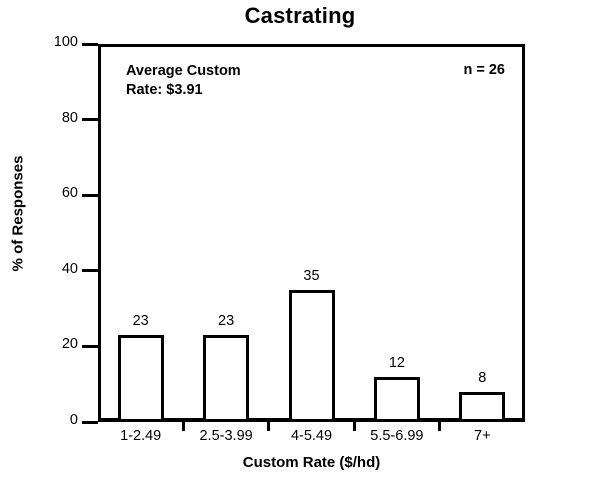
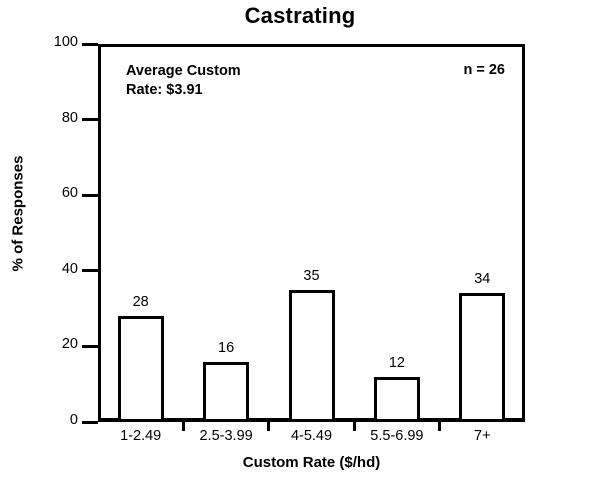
1-2.49: 23 -> 28
2.5-3.99: 23 -> 16
7+: 8 -> 34
